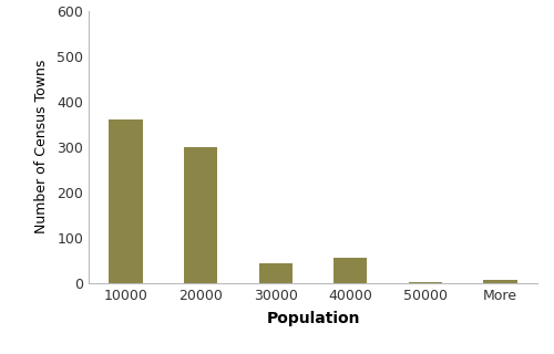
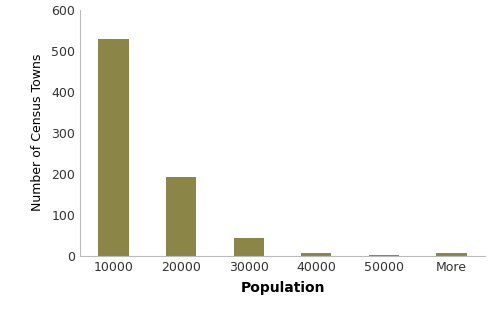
10000: 360 -> 528
20000: 300 -> 193
40000: 55 -> 8
